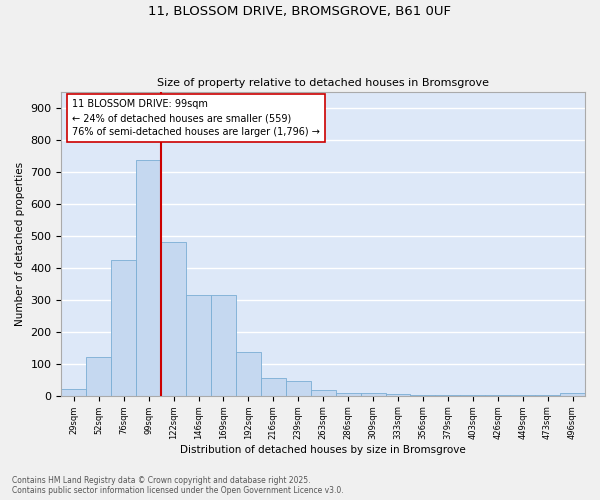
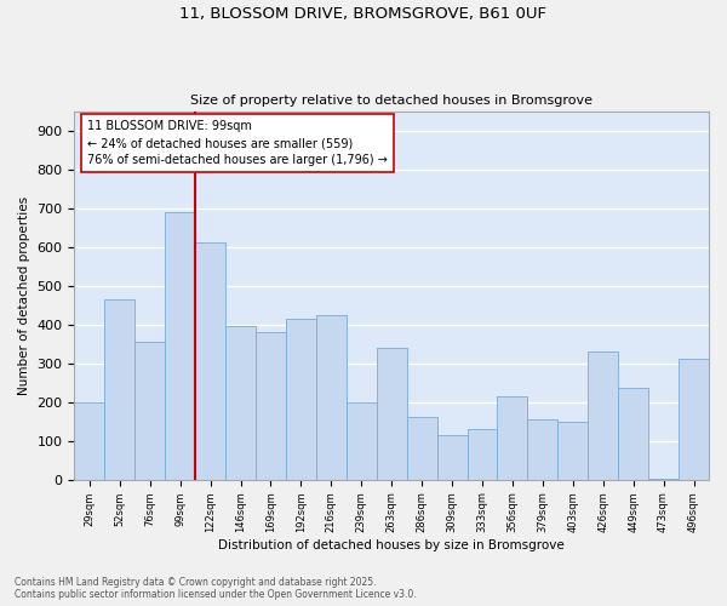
29sqm: 20 -> 200
52sqm: 120 -> 465
76sqm: 425 -> 355
99sqm: 735 -> 690
122sqm: 480 -> 610
146sqm: 315 -> 395
169sqm: 315 -> 380
192sqm: 135 -> 415
216sqm: 55 -> 425
239sqm: 45 -> 200
263sqm: 18 -> 340
286sqm: 8 -> 160
309sqm: 7 -> 115
333sqm: 5 -> 130
356sqm: 3 -> 215
379sqm: 2 -> 155
403sqm: 1 -> 150
426sqm: 1 -> 330
449sqm: 1 -> 235
496sqm: 8 -> 310
